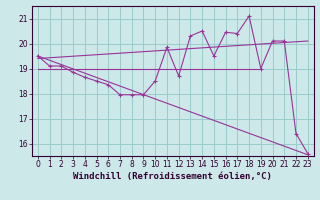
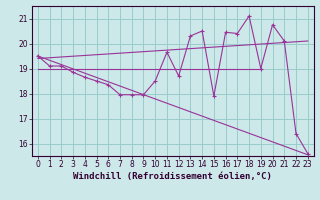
11: 19.85 -> 19.65
15: 19.50 -> 17.90
20: 20.10 -> 20.75
